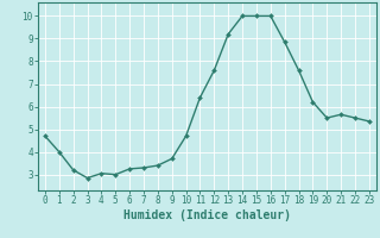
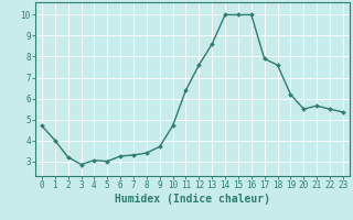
13: 9.2 -> 8.6
17: 8.8 -> 7.9
